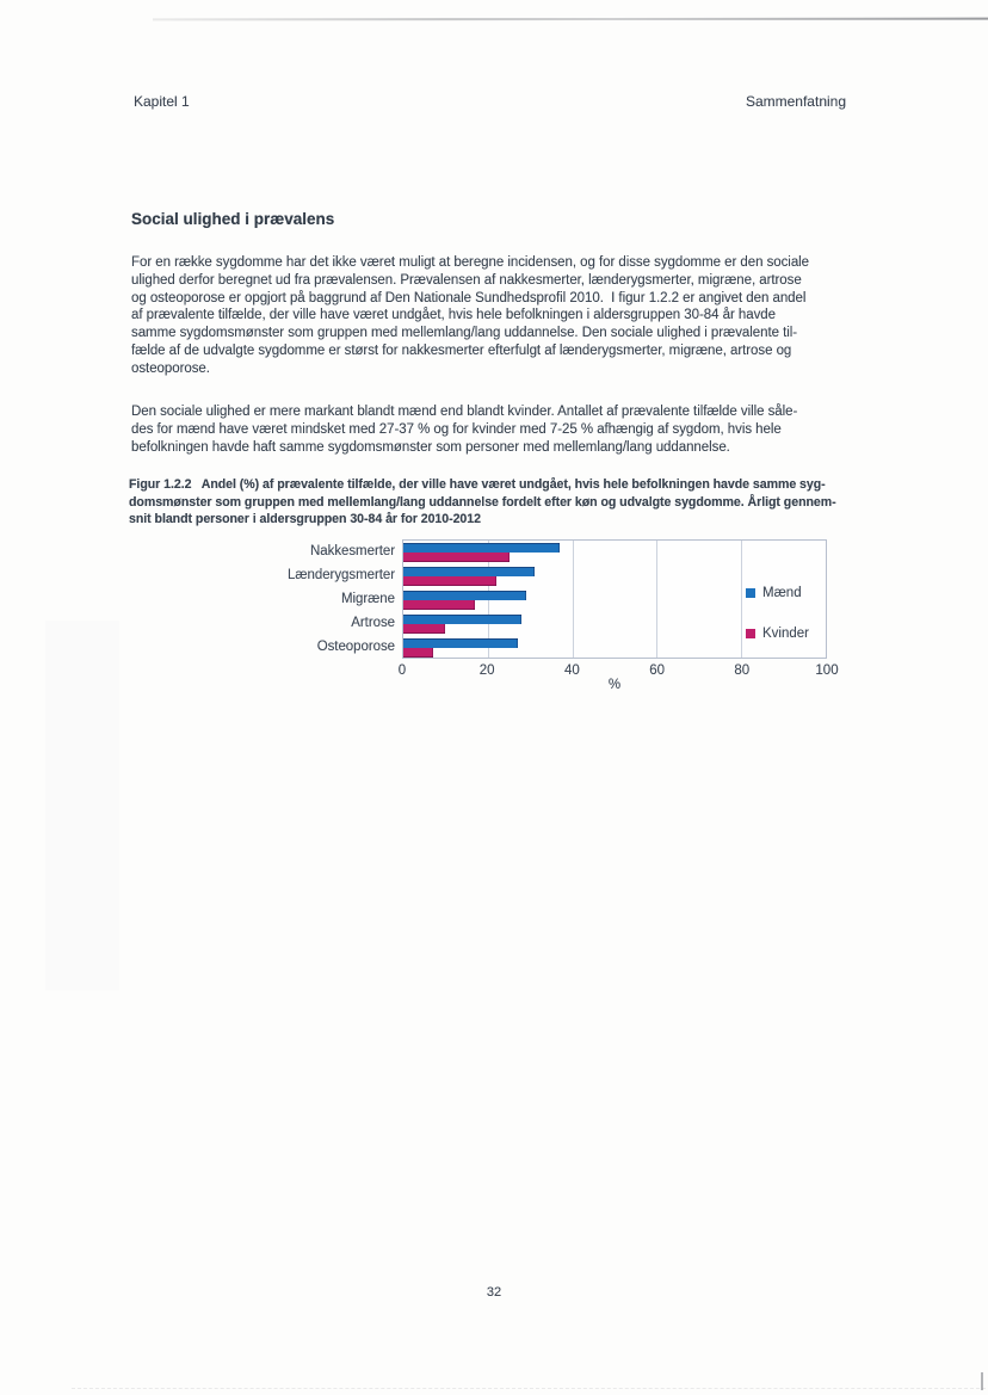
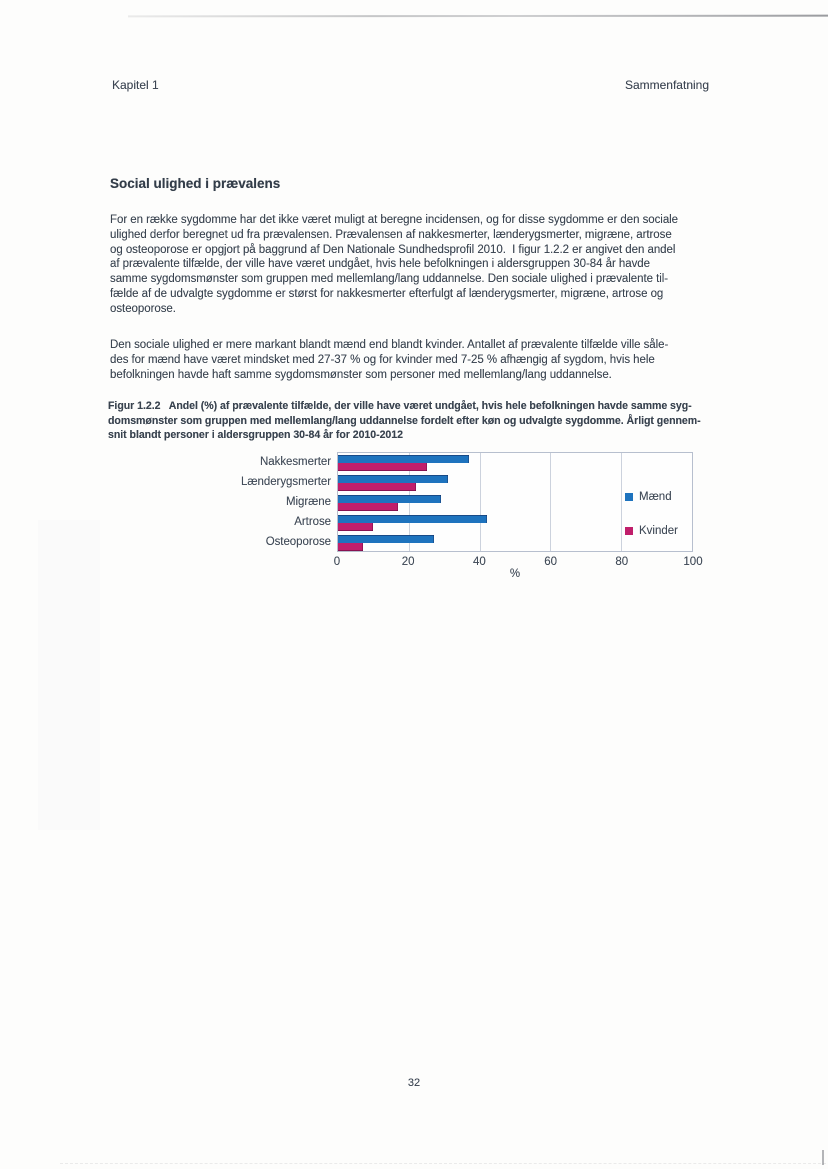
Mænd/Artrose: 28 -> 42
